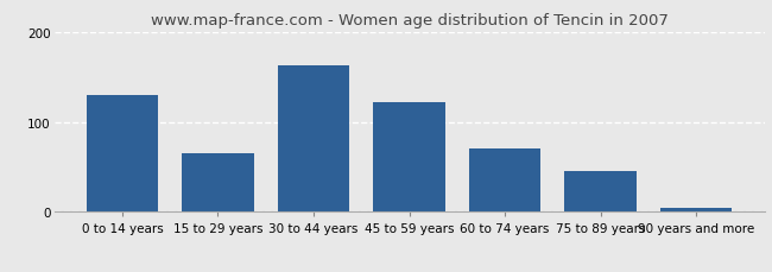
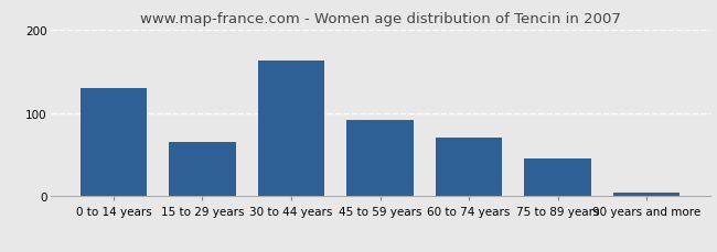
45 to 59 years: 122 -> 92
